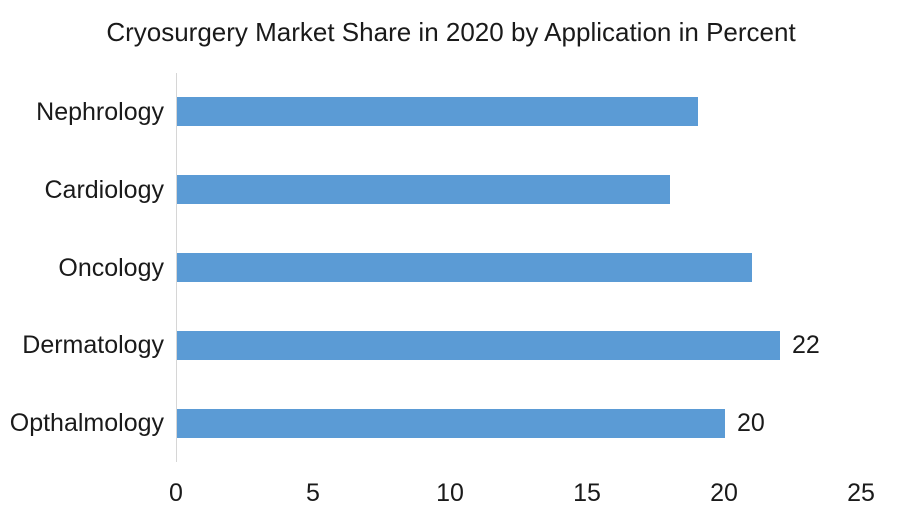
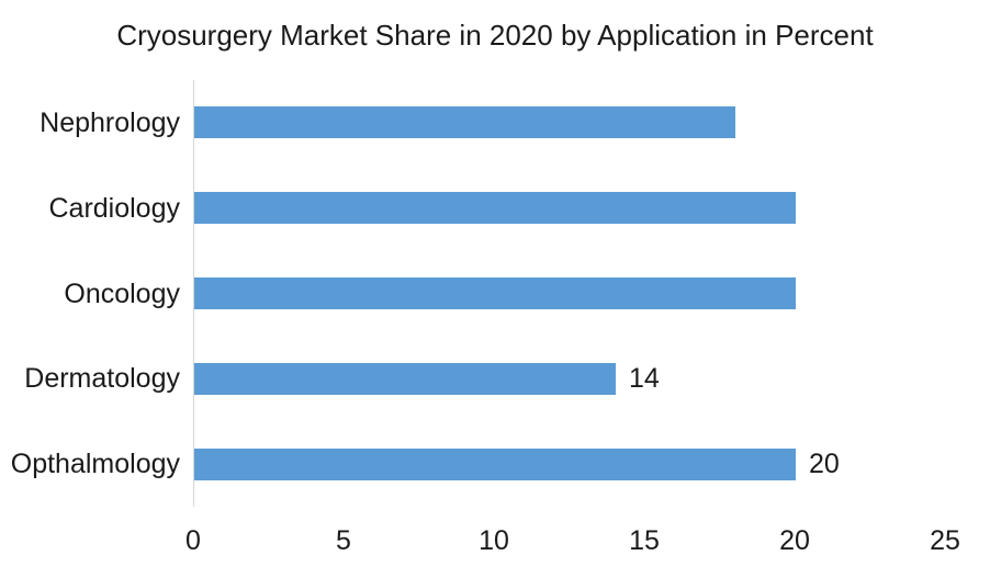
Nephrology: 19 -> 18
Cardiology: 18 -> 20
Oncology: 21 -> 20
Dermatology: 22 -> 14
